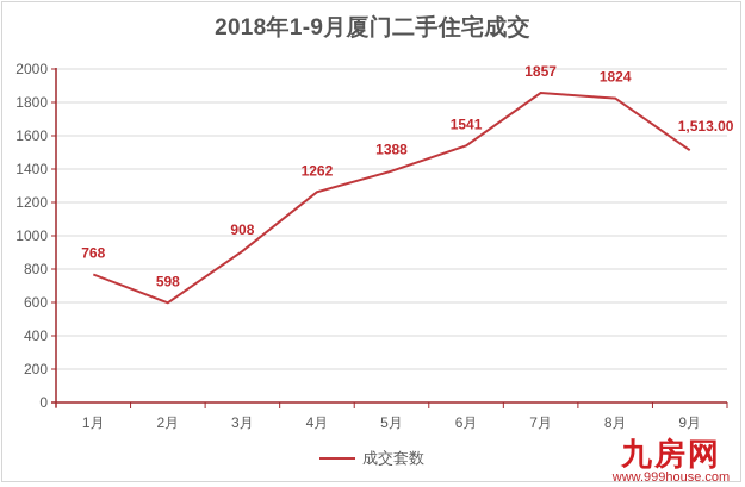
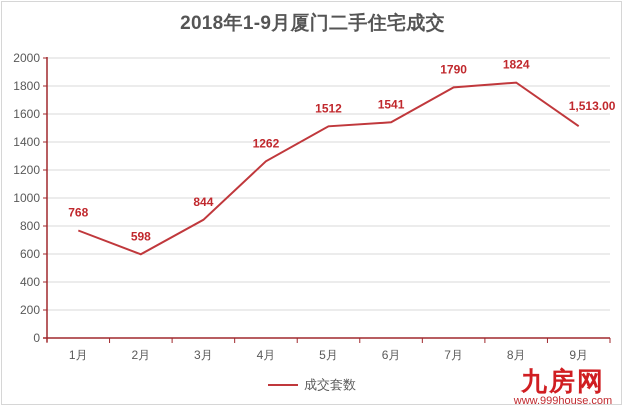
3月: 908 -> 844
5月: 1388 -> 1512
7月: 1857 -> 1790
